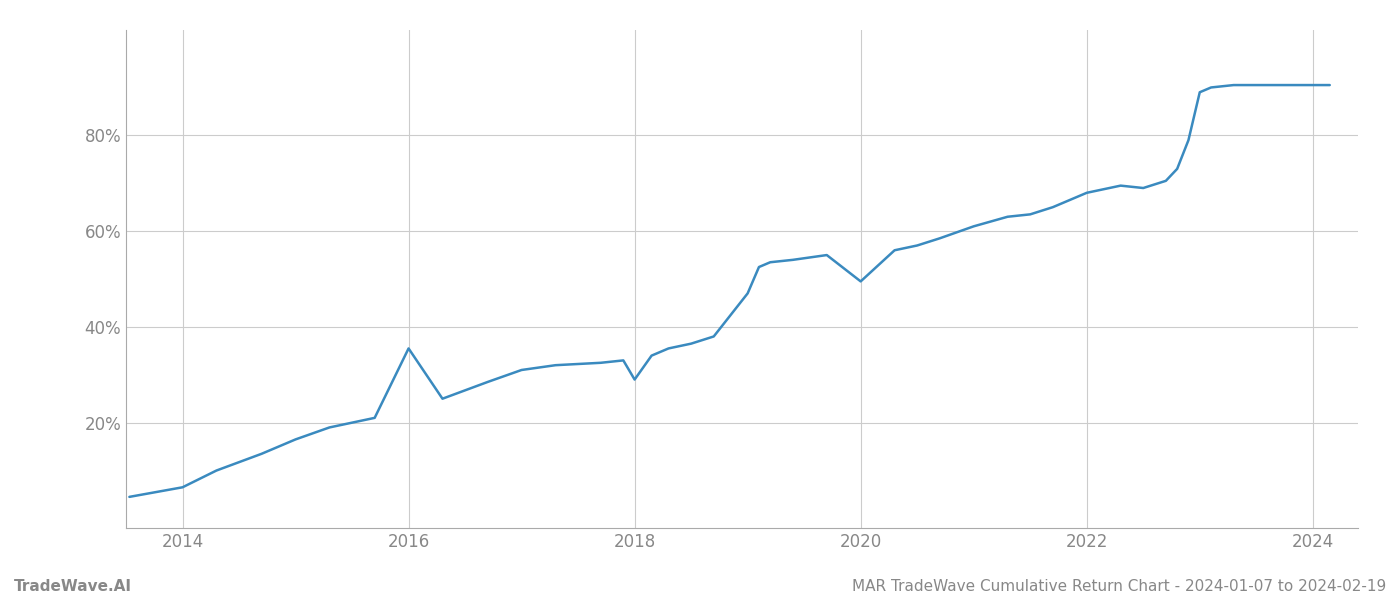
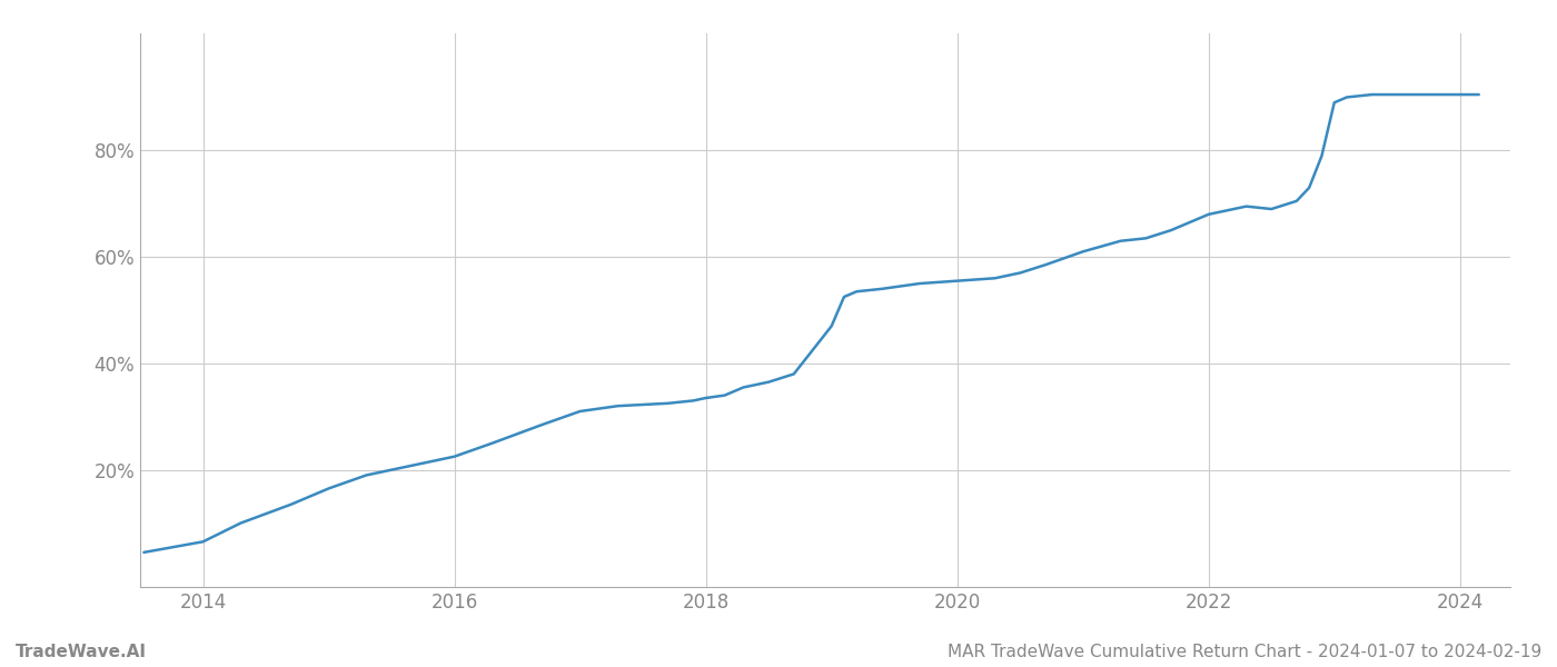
2016: 35.5% -> 22.5%
2018: 29.0% -> 33.5%
2020: 49.5% -> 55.5%
